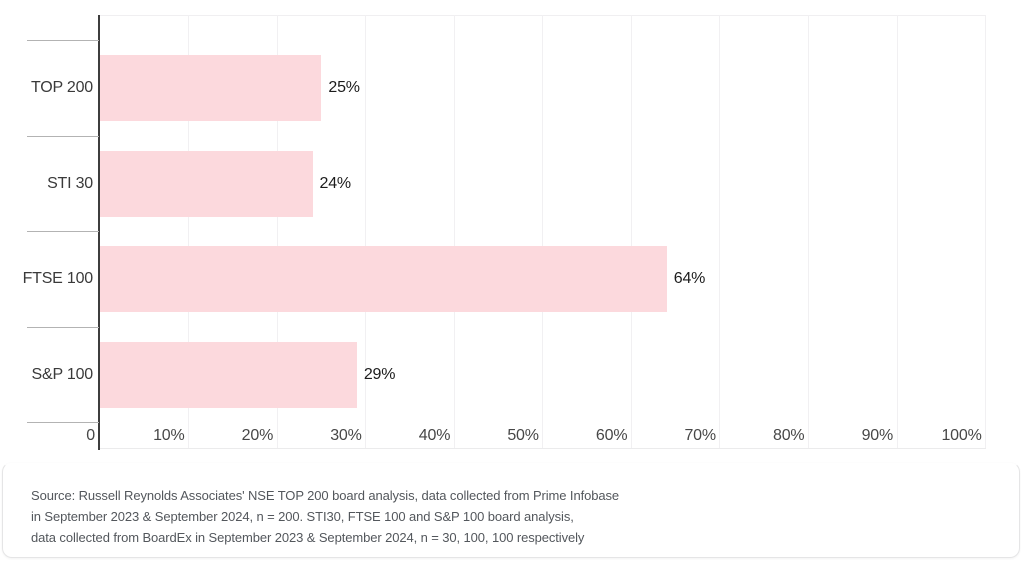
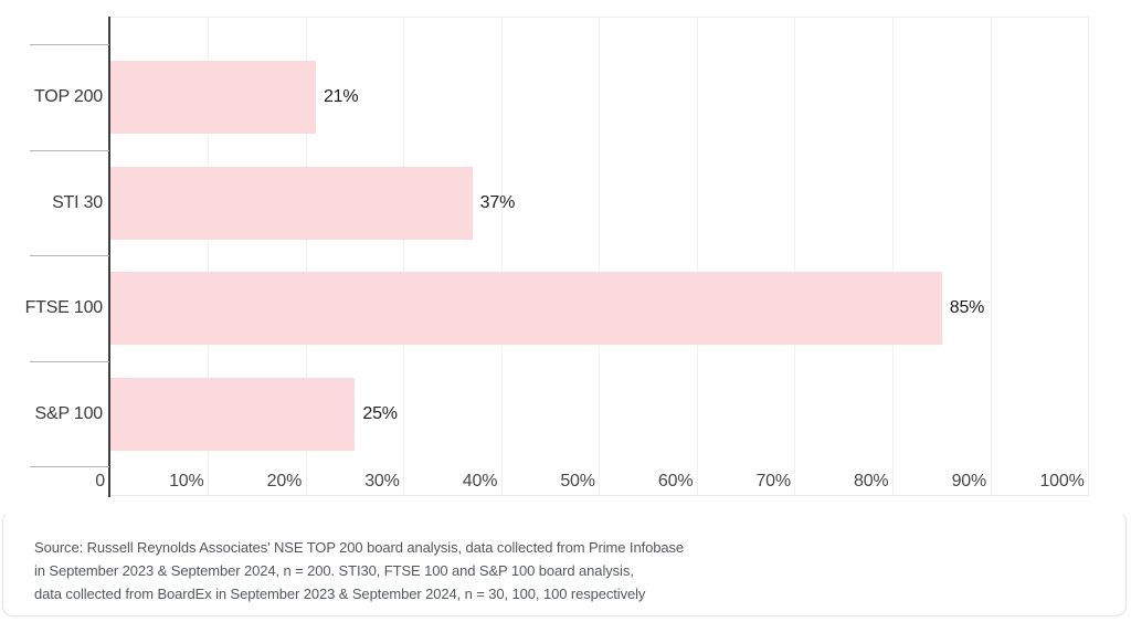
TOP 200: 25% -> 21%
STI 30: 24% -> 37%
FTSE 100: 64% -> 85%
S&P 100: 29% -> 25%
